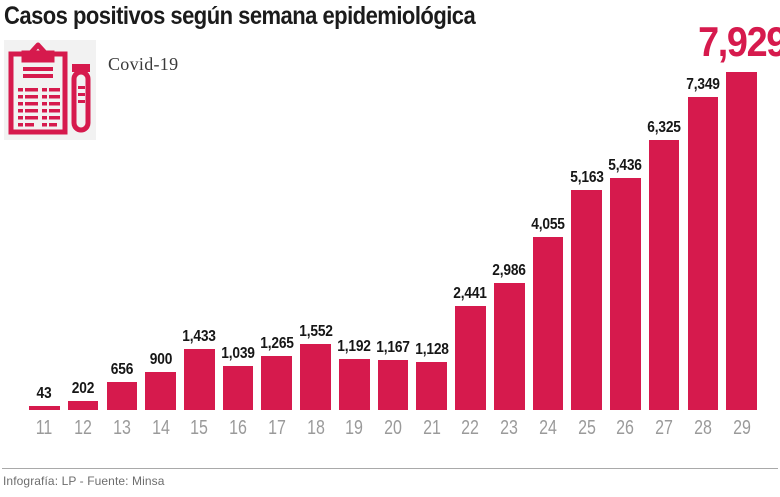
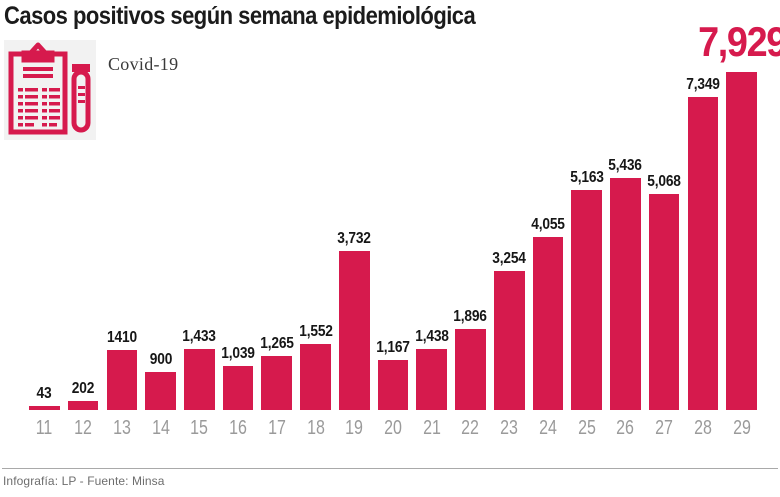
13: 656 -> 1410
19: 1,192 -> 3,732
21: 1,128 -> 1,438
22: 2,441 -> 1,896
23: 2,986 -> 3,254
27: 6,325 -> 5,068
